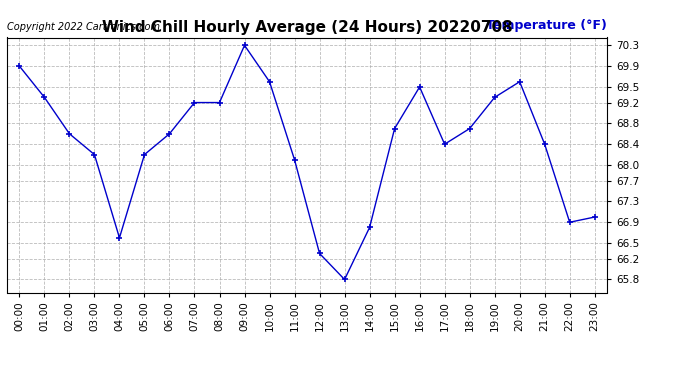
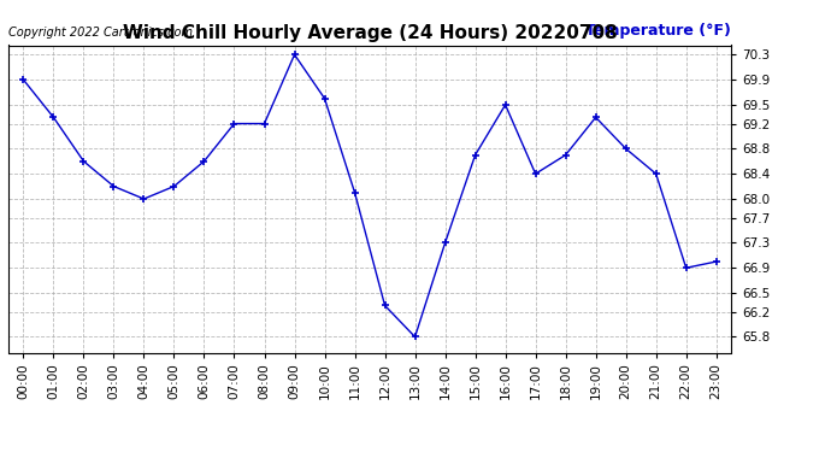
04:00: 66.6 -> 68.0
14:00: 66.8 -> 67.3
20:00: 69.6 -> 68.8
